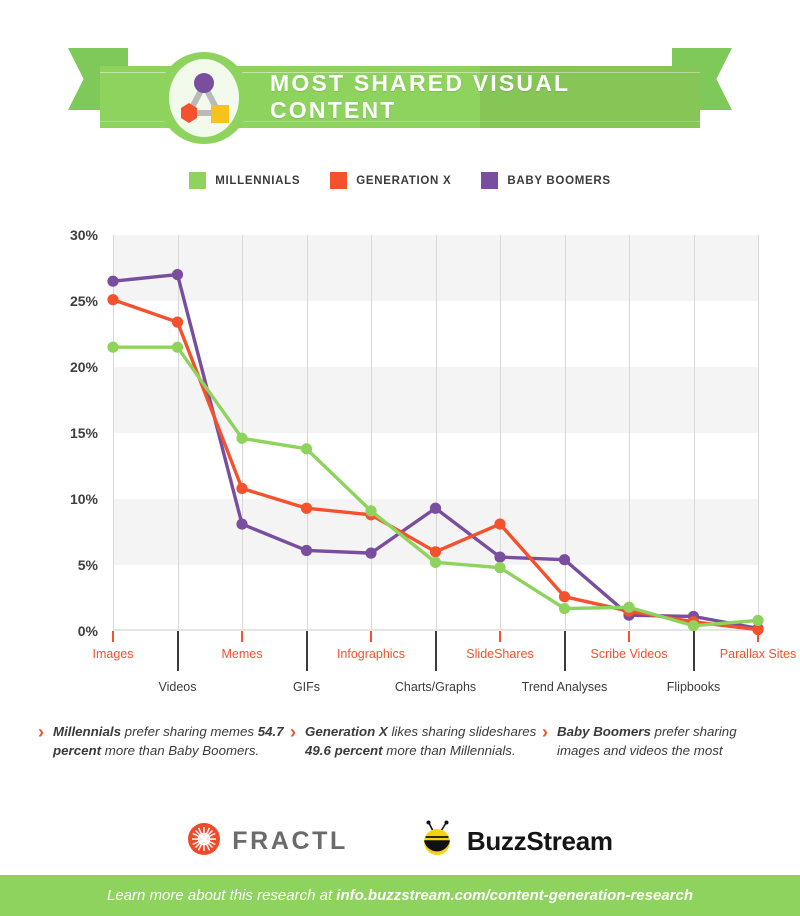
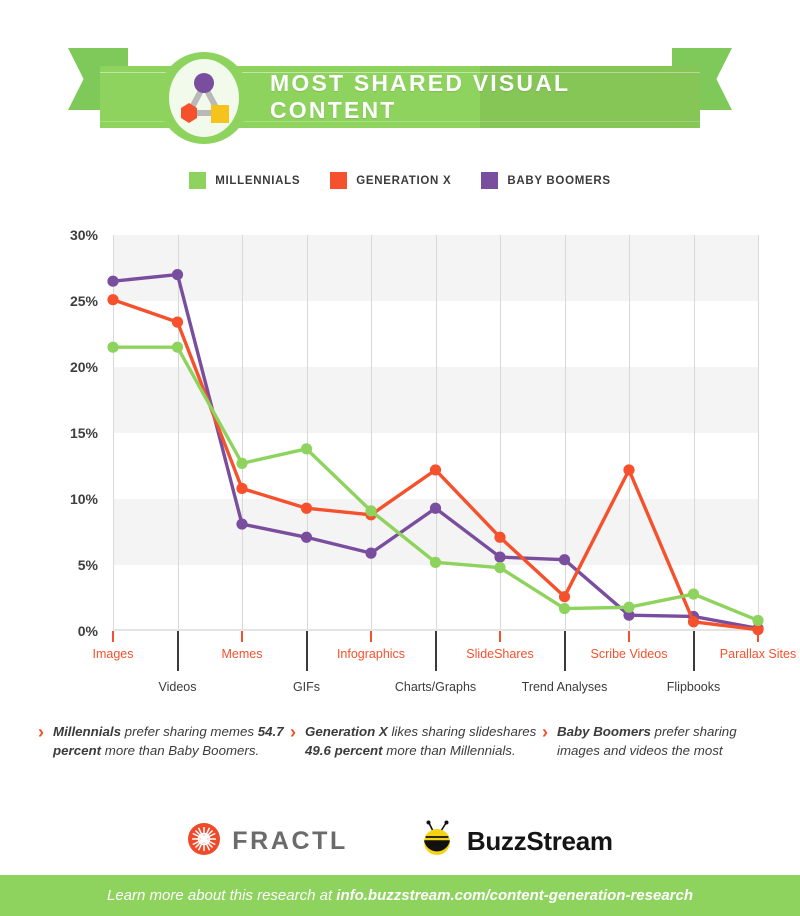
MILLENNIALS/Memes: 14.6% -> 12.7%
BABY BOOMERS/GIFs: 6.1% -> 7.1%
GENERATION X/Charts/Graphs: 6.0% -> 12.2%
GENERATION X/SlideShares: 8.1% -> 7.1%
GENERATION X/Scribe Videos: 1.5% -> 12.2%
MILLENNIALS/Flipbooks: 0.4% -> 2.8%
